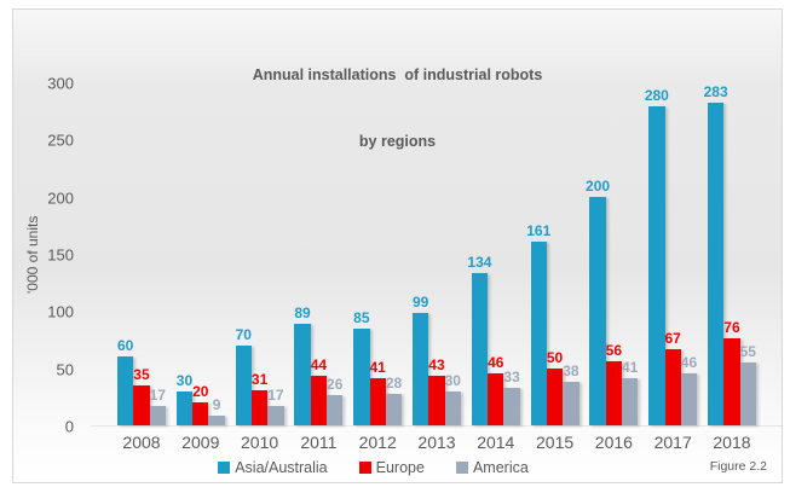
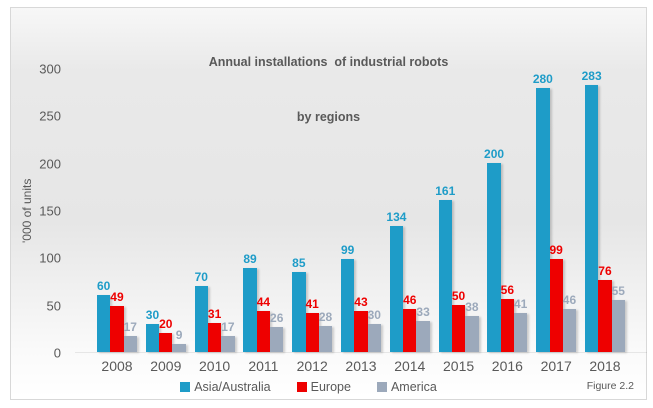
Europe/2008: 35 -> 49
Europe/2017: 67 -> 99
